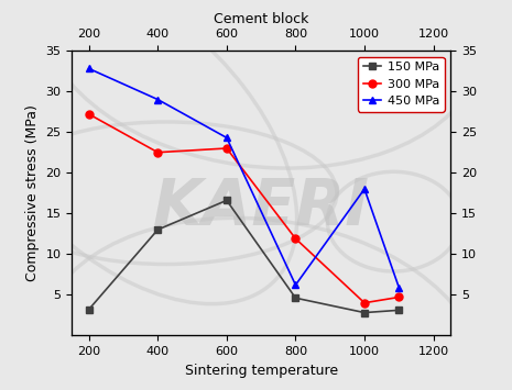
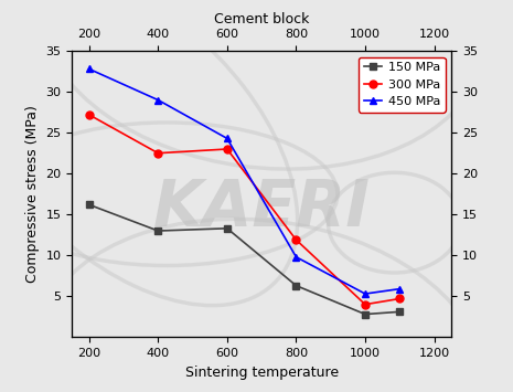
150 MPa/200: 3.2 -> 16.2
150 MPa/600: 16.6 -> 13.3
150 MPa/800: 4.6 -> 6.3
450 MPa/800: 6.2 -> 9.8
450 MPa/1000: 18.0 -> 5.3
